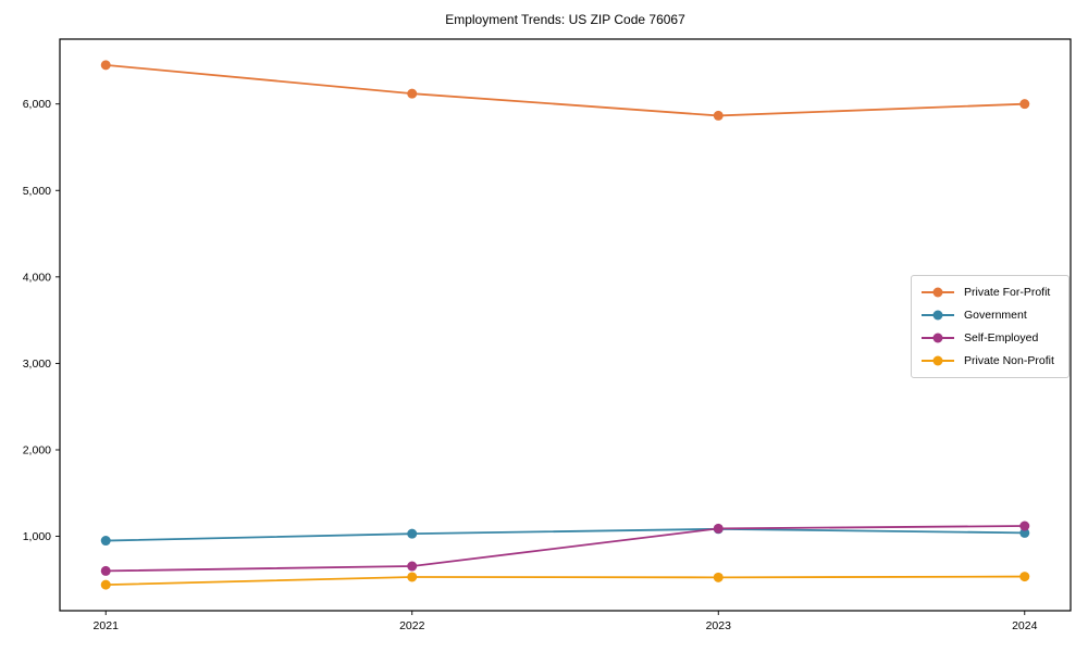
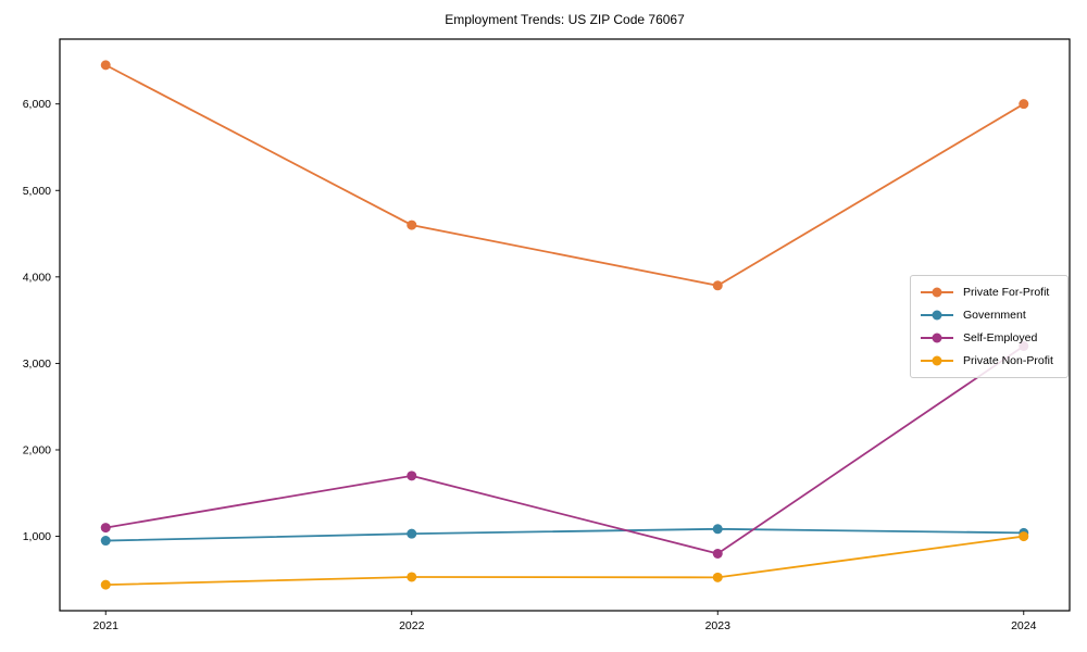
Self-Employed/2021: 600 -> 1100
Private For-Profit/2022: 6100 -> 4600
Self-Employed/2022: 700 -> 1700
Private For-Profit/2023: 5900 -> 3900
Self-Employed/2023: 1100 -> 800
Self-Employed/2024: 1100 -> 3200
Private Non-Profit/2024: 500 -> 1000
